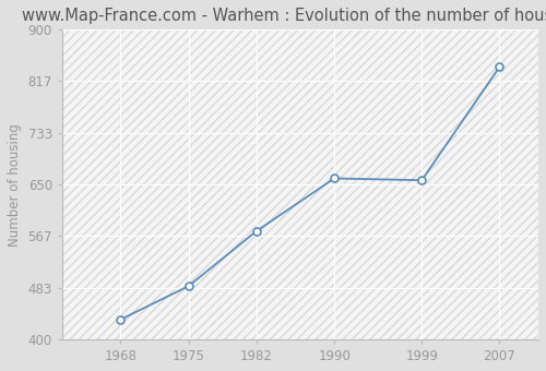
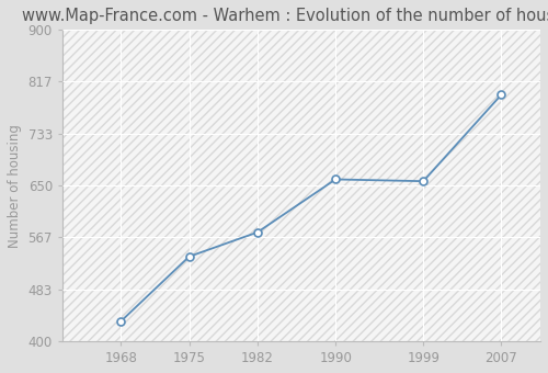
1975: 486 -> 536
2007: 840 -> 796
